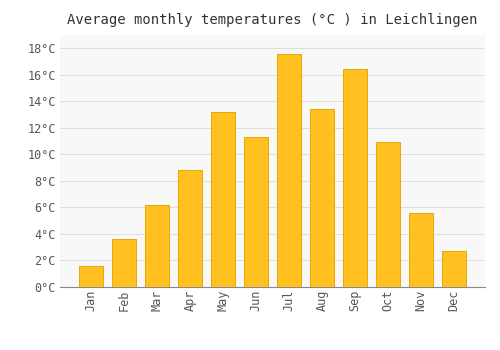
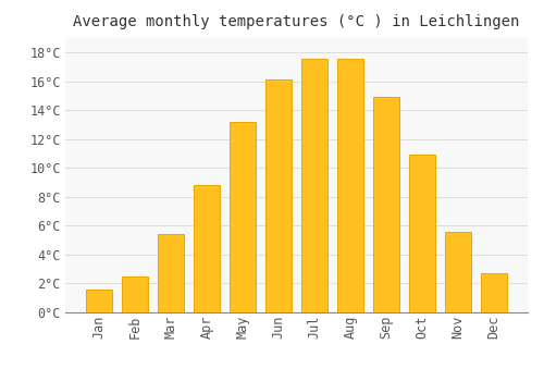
Feb: 3.6°C -> 2.5°C
Mar: 6.2°C -> 5.4°C
Jun: 11.3°C -> 16.1°C
Aug: 13.4°C -> 17.6°C
Sep: 16.4°C -> 14.9°C
